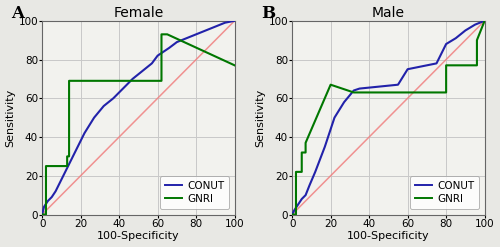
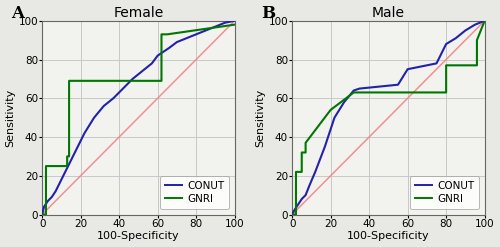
Female/GNRI/100: 77 -> 98
Male/GNRI/20: 67 -> 54
